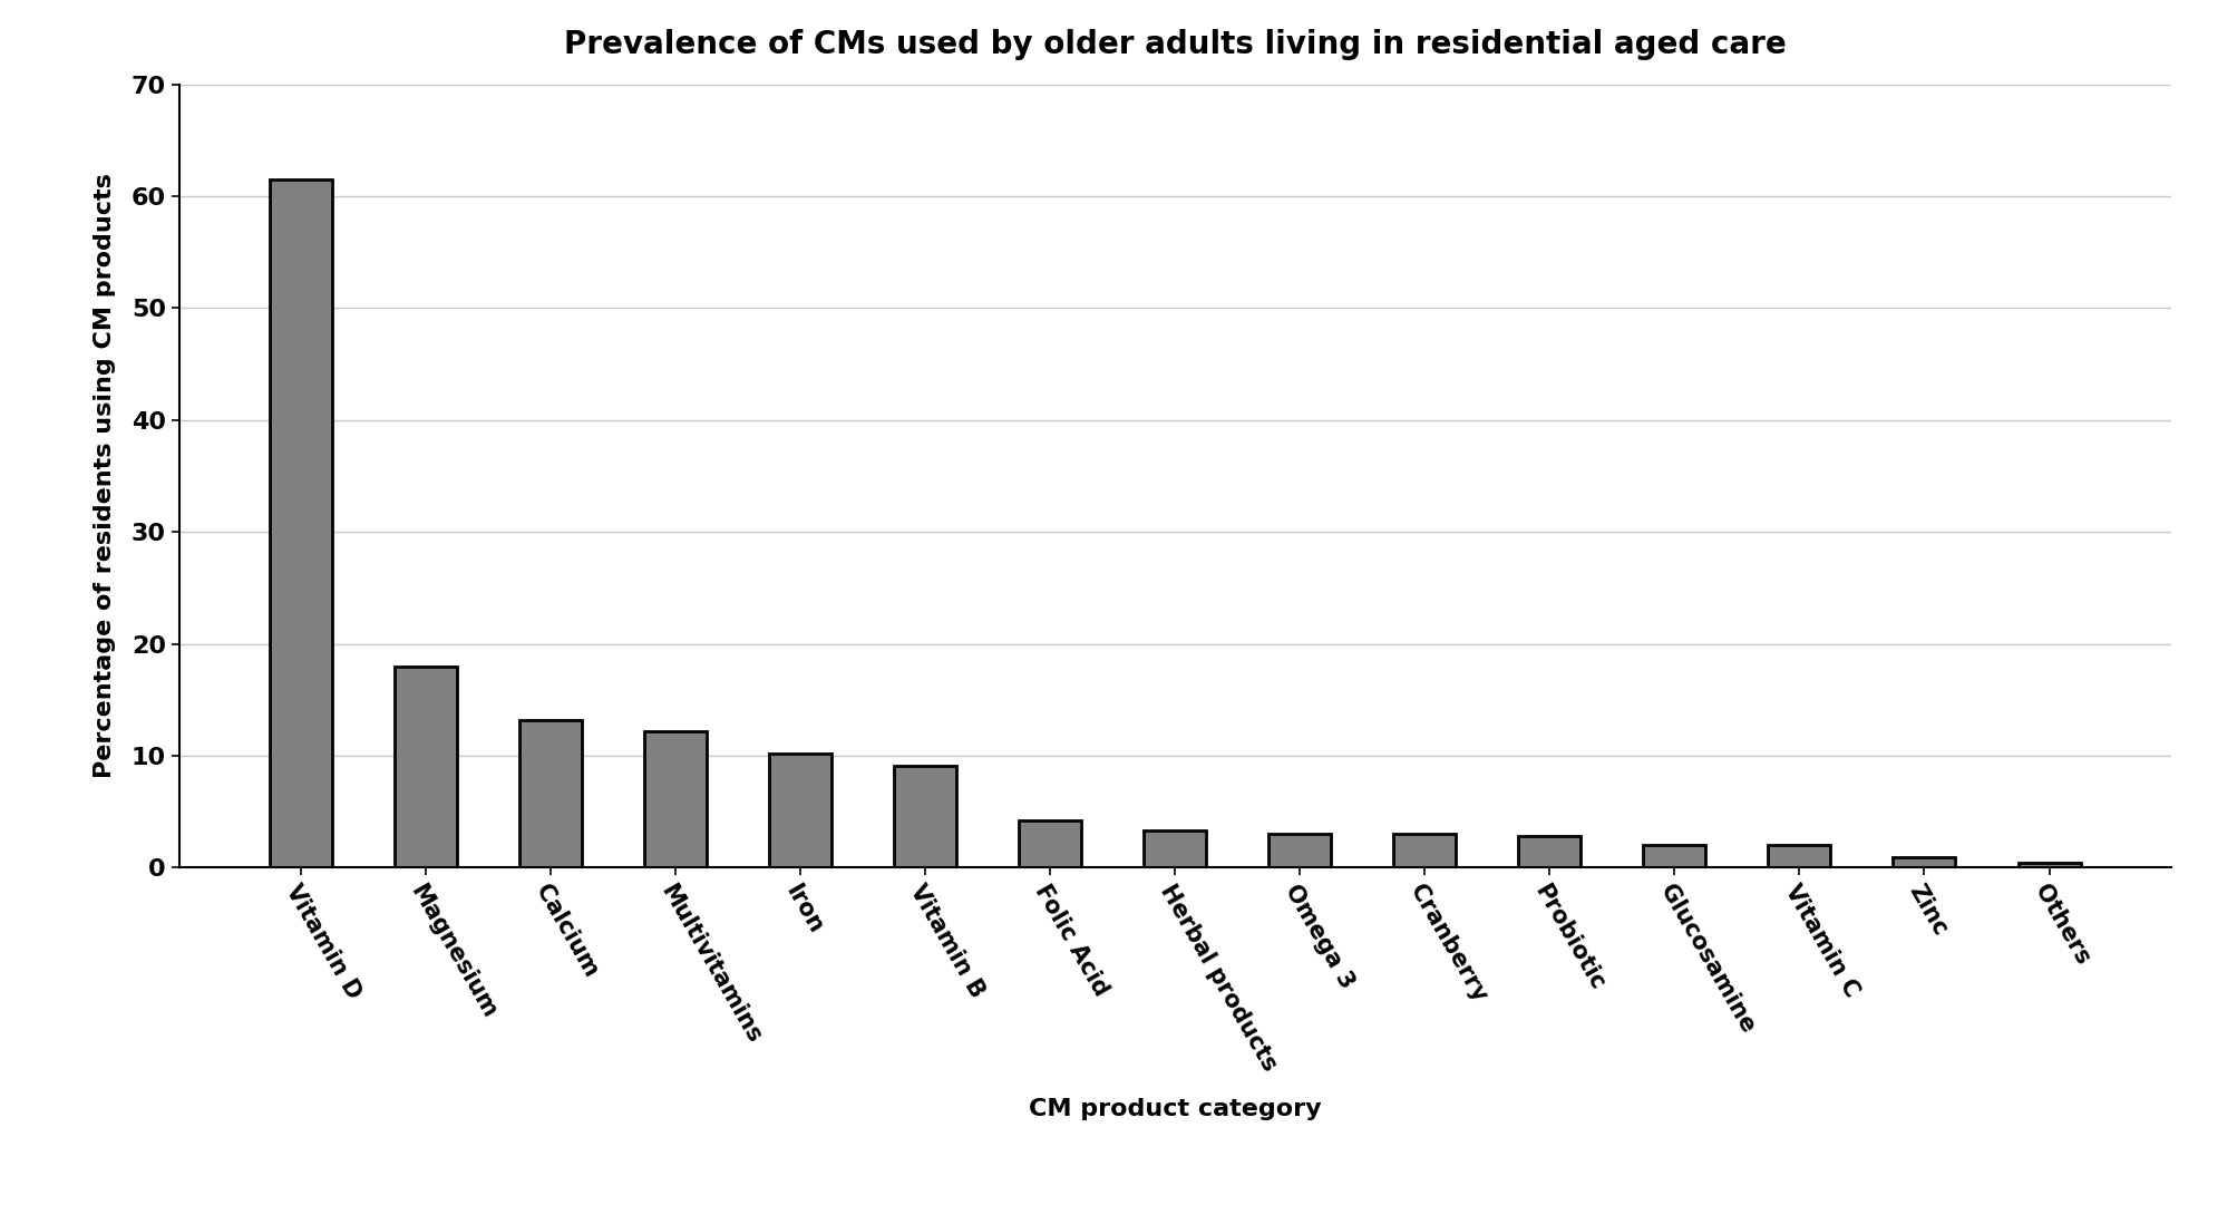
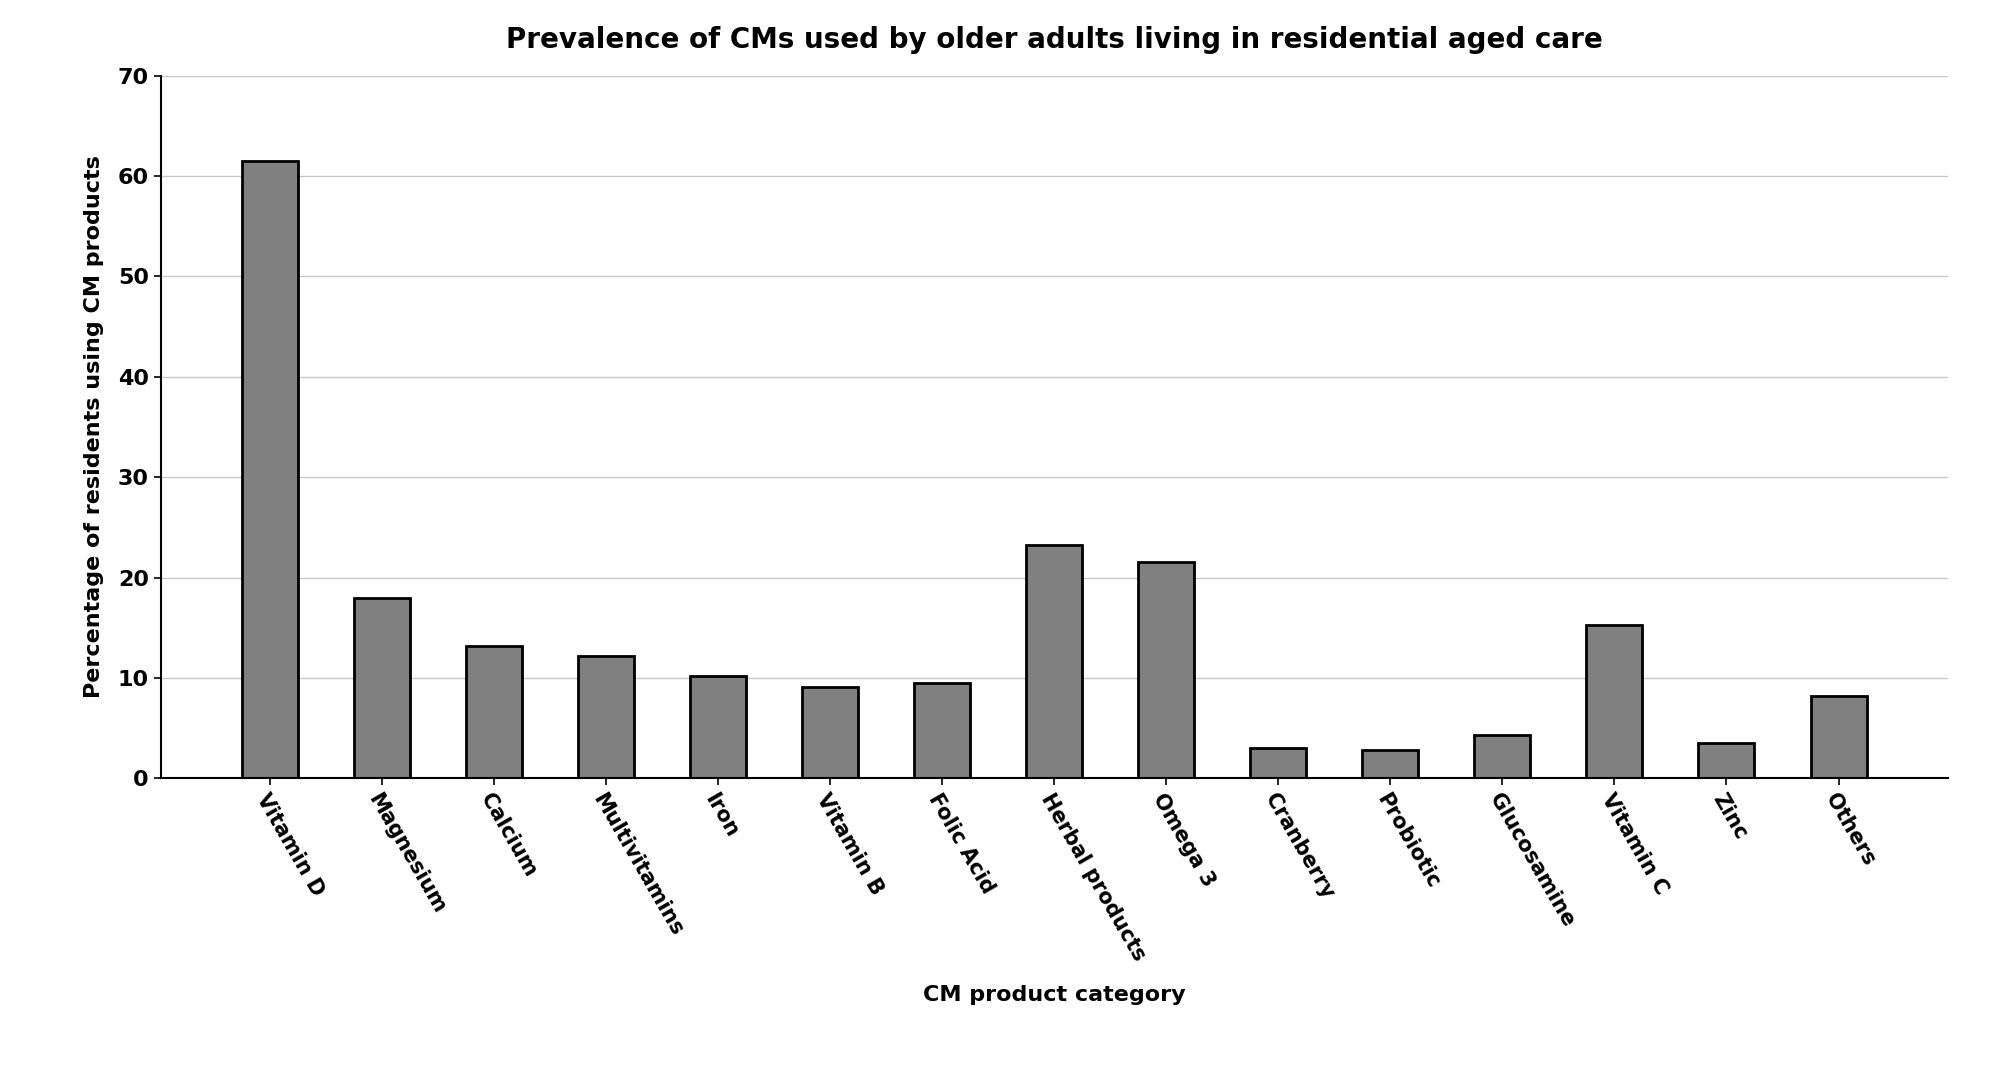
Folic Acid: 4.2 -> 9.5
Herbal products: 3.3 -> 23.2
Omega 3: 3.0 -> 21.6
Glucosamine: 2.0 -> 4.3
Vitamin C: 2.0 -> 15.3
Zinc: 0.9 -> 3.5
Others: 0.4 -> 8.2
